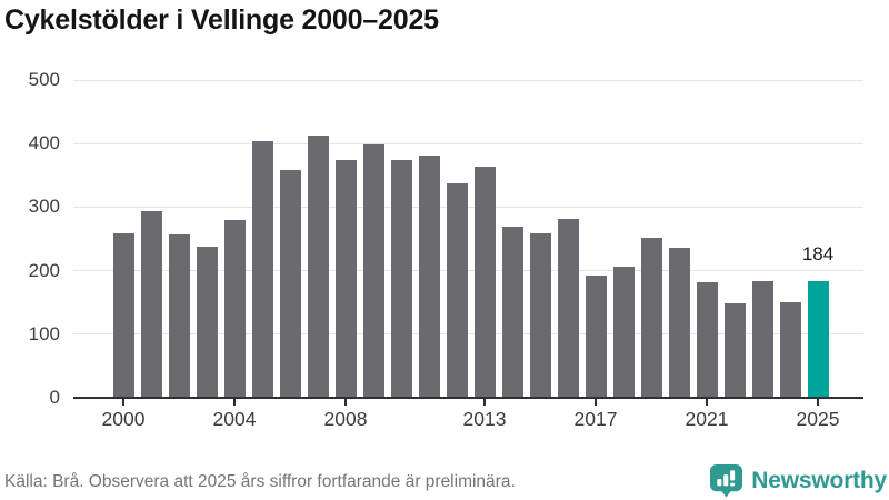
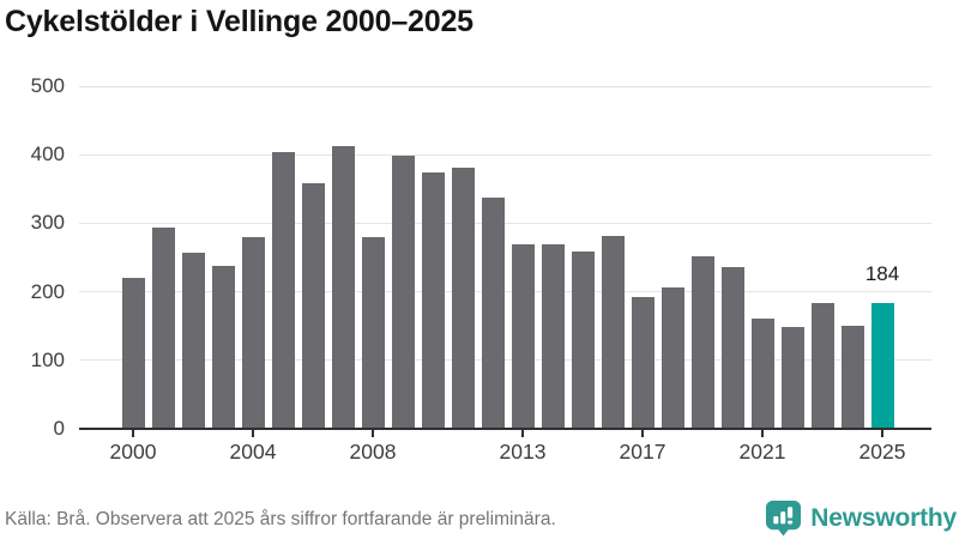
2000: 260 -> 220
2008: 370 -> 280
2013: 360 -> 270
2021: 180 -> 160
